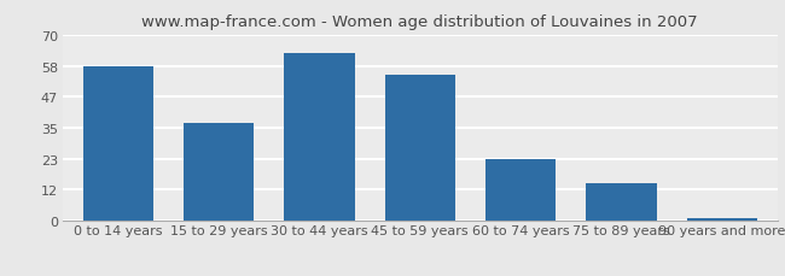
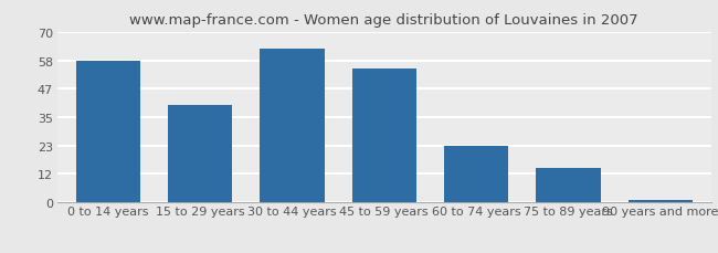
15 to 29 years: 37 -> 40
